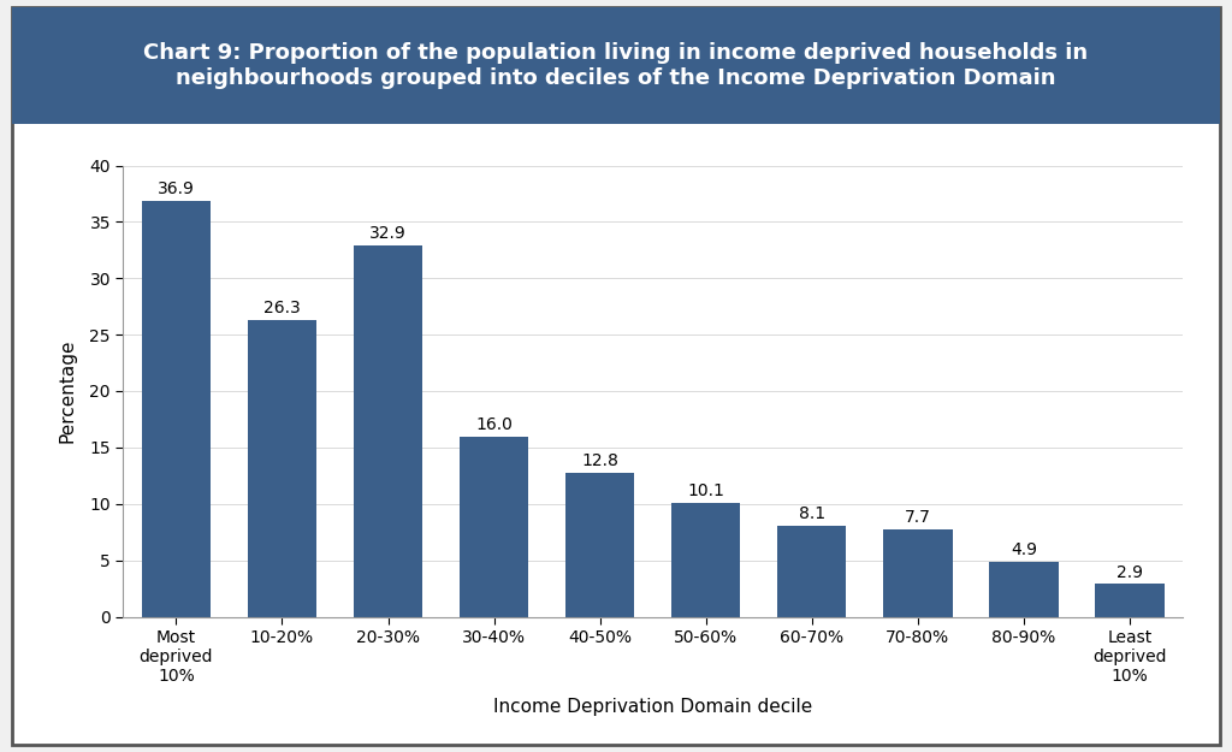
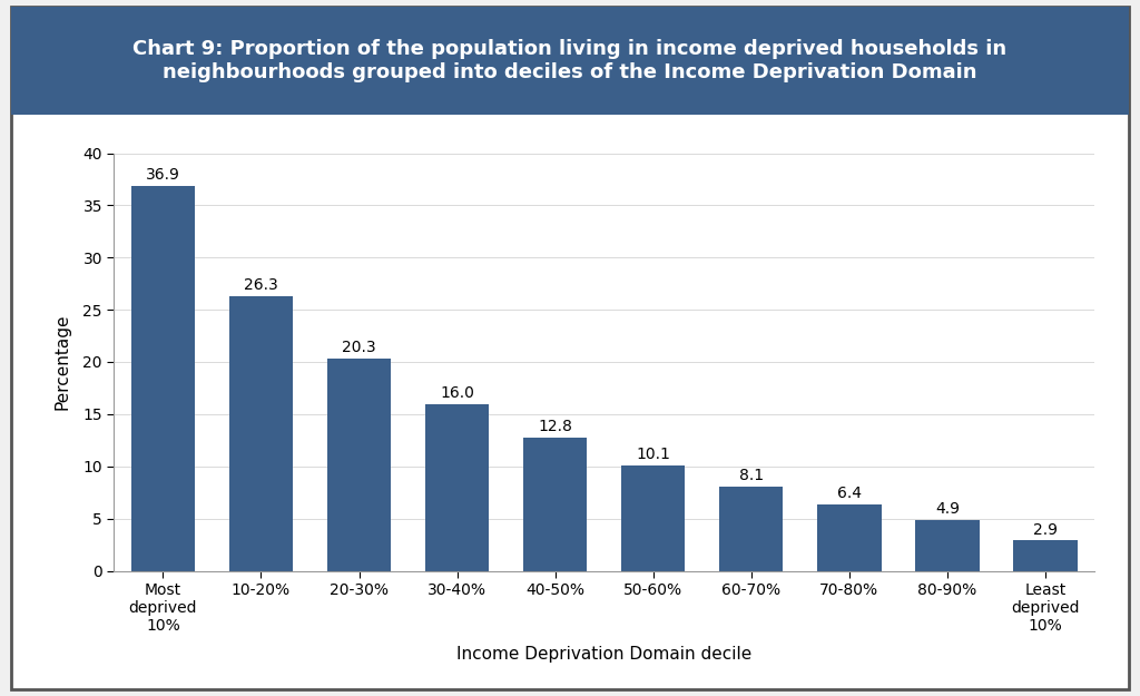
20-30%: 32.9 -> 20.3
70-80%: 7.7 -> 6.4
